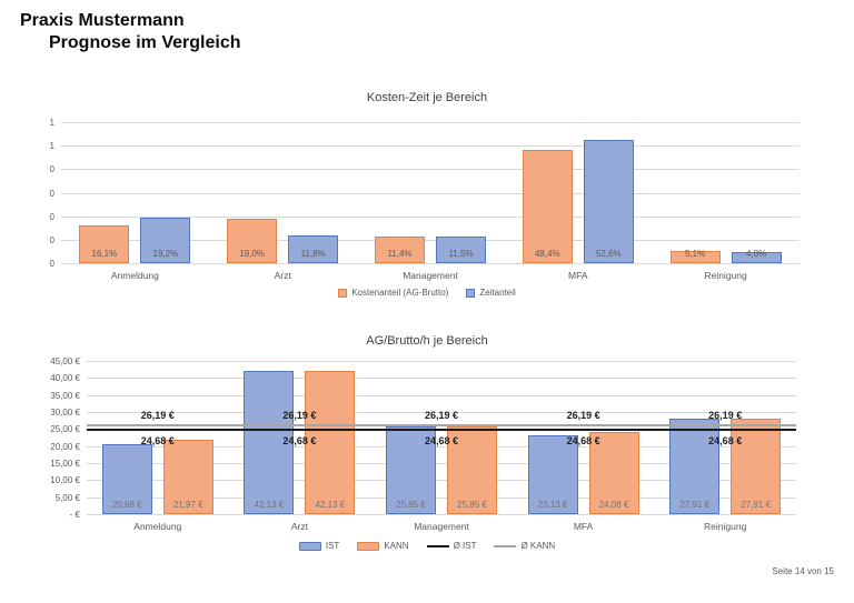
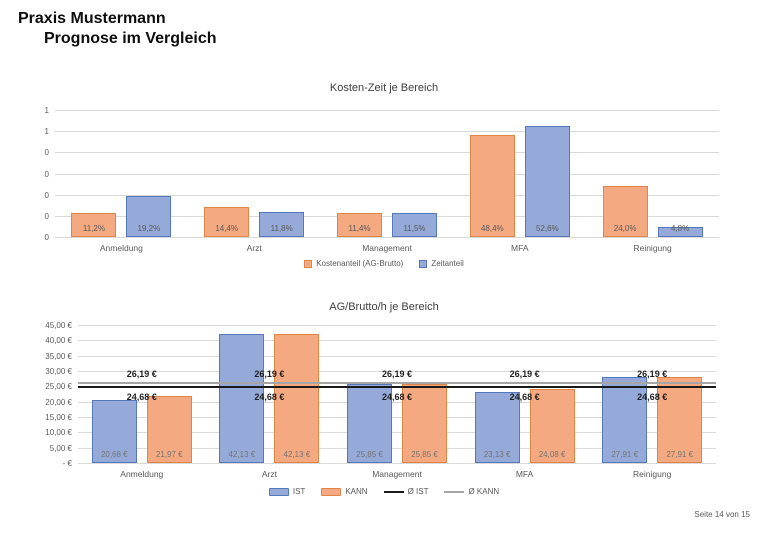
Kosten-Zeit je Bereich/Kostenanteil (AG-Brutto)/Anmeldung: 16,1% -> 11,2%
Kosten-Zeit je Bereich/Kostenanteil (AG-Brutto)/Arzt: 19,0% -> 14,4%
Kosten-Zeit je Bereich/Kostenanteil (AG-Brutto)/Reinigung: 5,1% -> 24,0%
